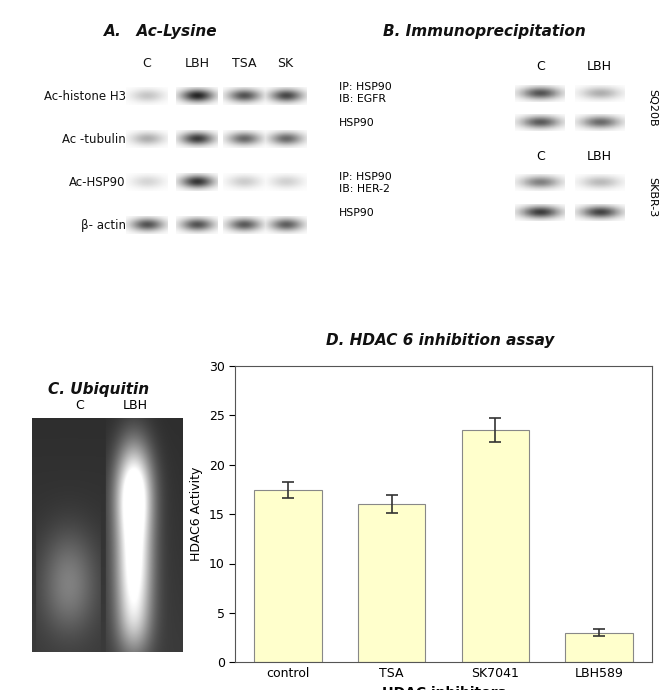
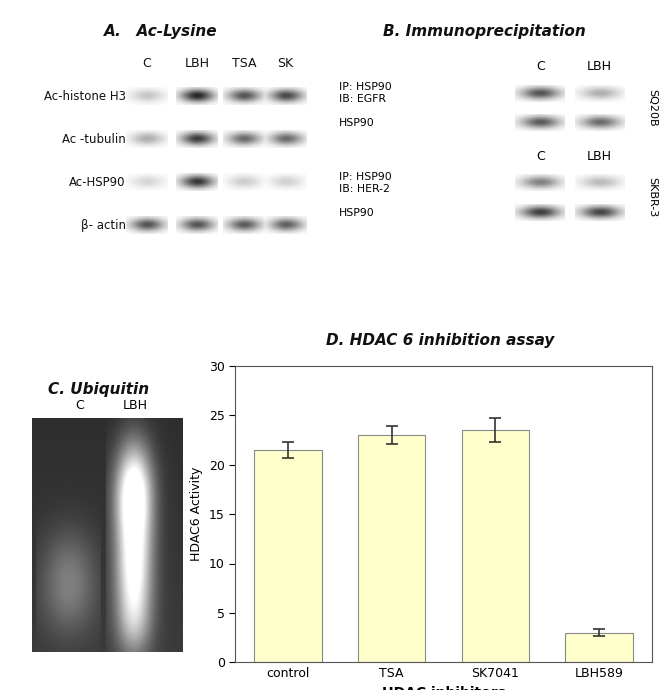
control: 17.4 -> 21.5
TSA: 16.0 -> 23.0
